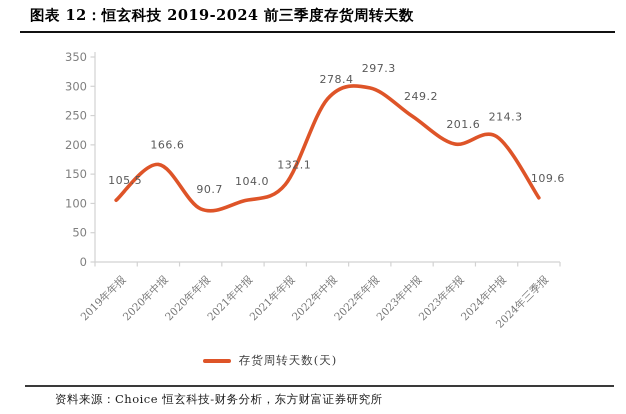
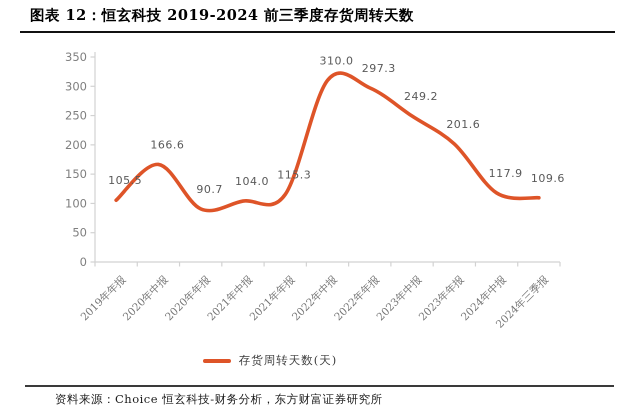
2021年年报: 132.1 -> 115.3
2022年中报: 278.4 -> 310.0
2024年中报: 214.3 -> 117.9
